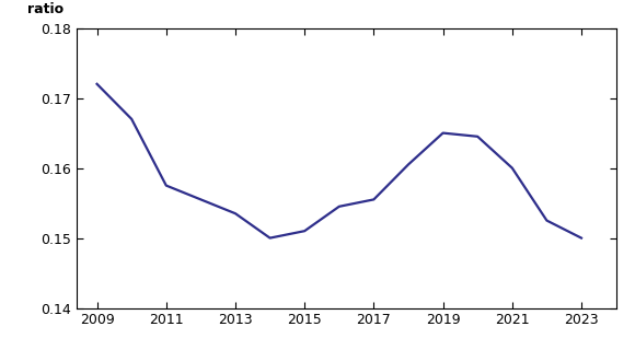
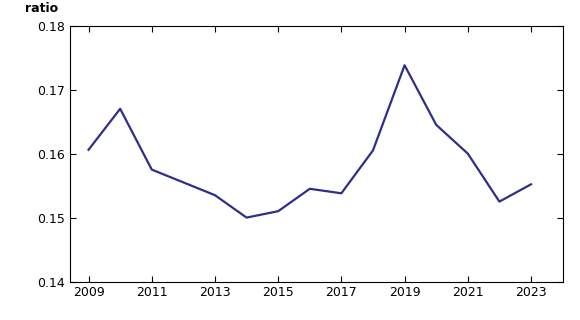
2009: 0.1720 -> 0.1606
2017: 0.1555 -> 0.1538
2019: 0.1650 -> 0.1738
2023: 0.1500 -> 0.1552
